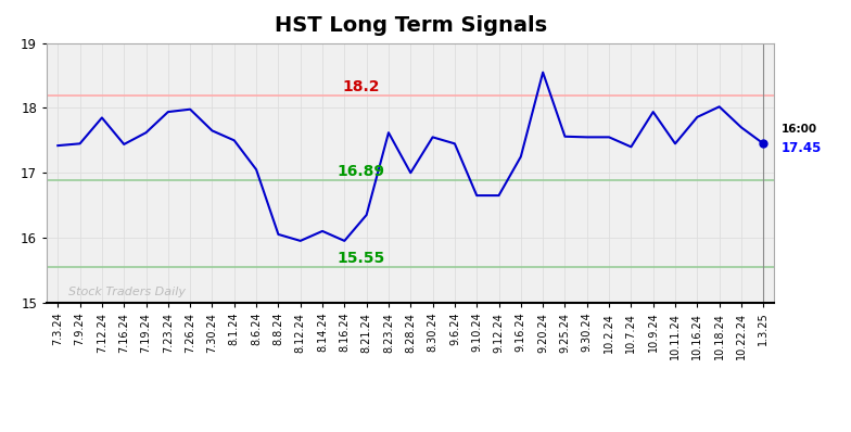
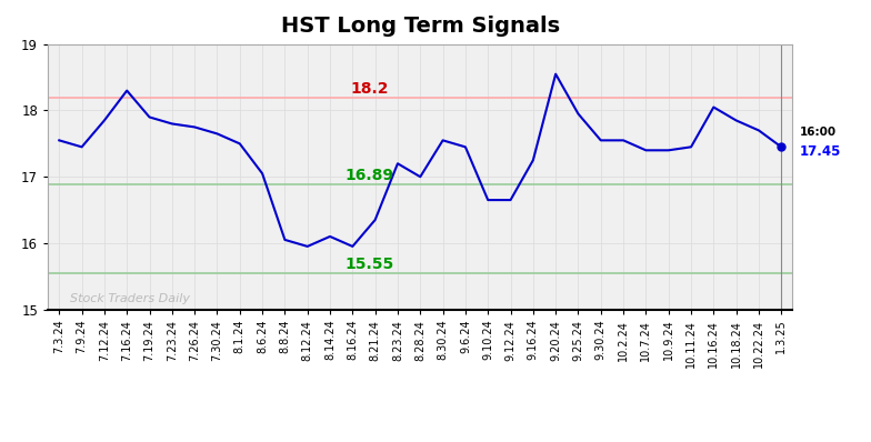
7.3.24: 17.42 -> 17.55
7.16.24: 17.44 -> 18.30
7.19.24: 17.62 -> 17.90
7.23.24: 17.94 -> 17.80
7.26.24: 17.98 -> 17.75
8.23.24: 17.62 -> 17.20
9.25.24: 17.56 -> 17.95
10.9.24: 17.94 -> 17.40
10.16.24: 17.86 -> 18.05
10.18.24: 18.02 -> 17.85
